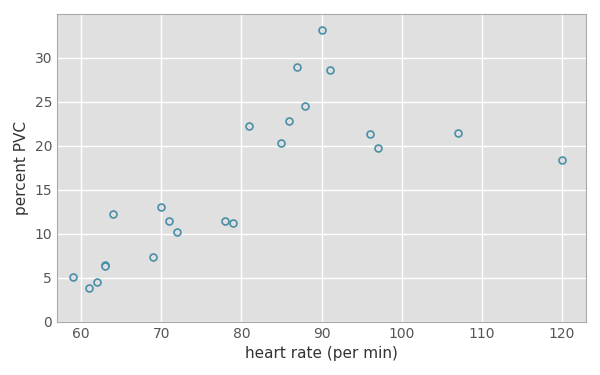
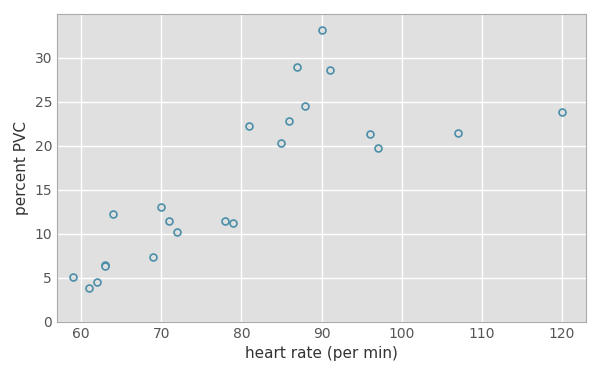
120: 18.4 -> 23.8
